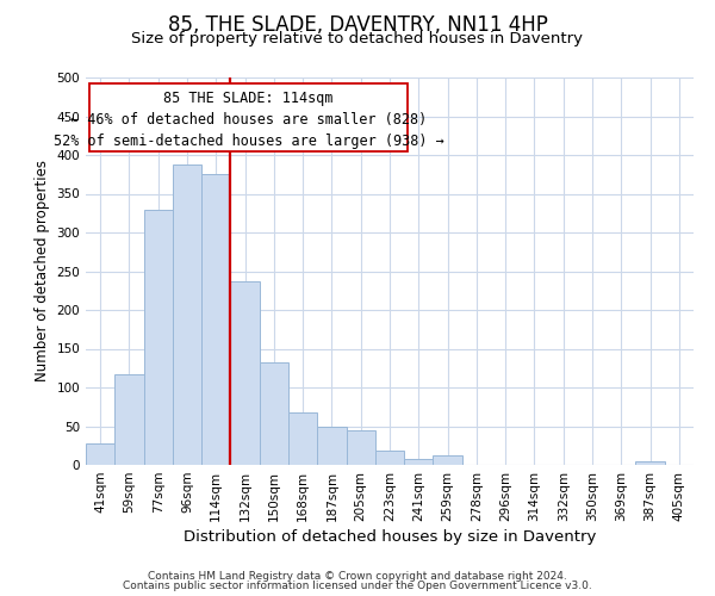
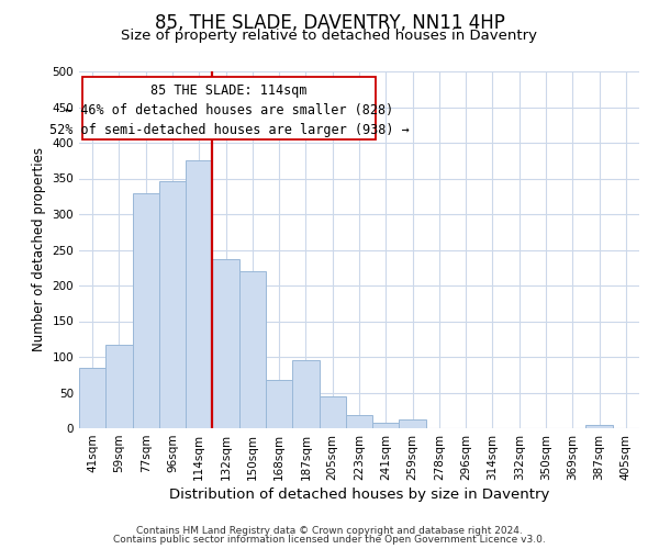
41sqm: 28 -> 84
96sqm: 388 -> 346
150sqm: 133 -> 220
187sqm: 50 -> 96
